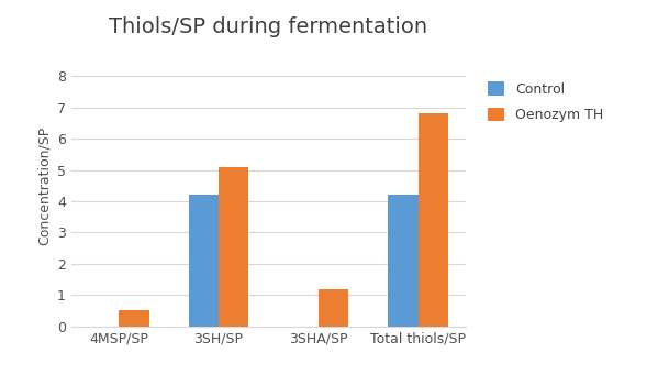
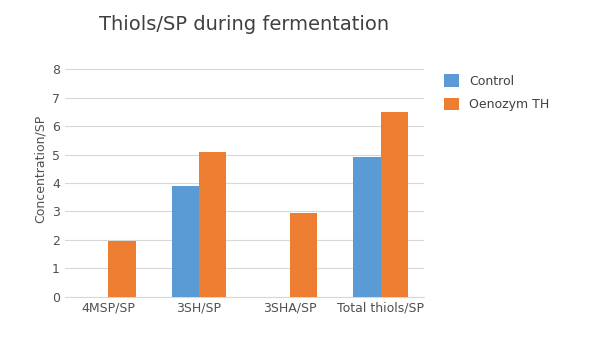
Oenozym TH/4MSP/SP: 0.50 -> 1.95
Control/3SH/SP: 4.2 -> 3.9
Oenozym TH/3SHA/SP: 1.18 -> 2.95
Control/Total thiols/SP: 4.2 -> 4.9
Oenozym TH/Total thiols/SP: 6.80 -> 6.50
